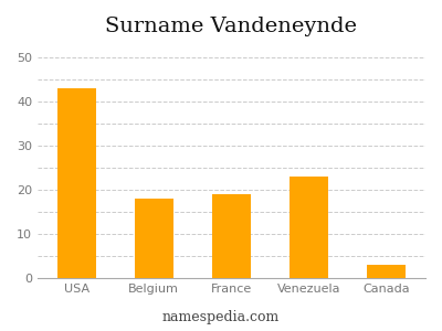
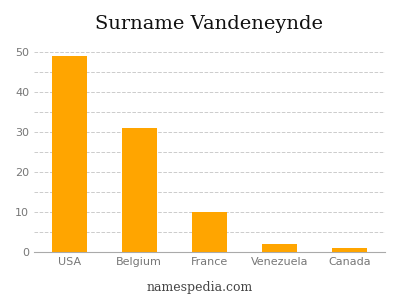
USA: 43 -> 49
Belgium: 18 -> 31
France: 19 -> 10
Venezuela: 23 -> 2
Canada: 3 -> 1
